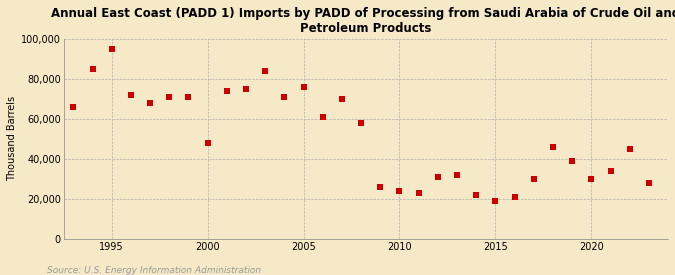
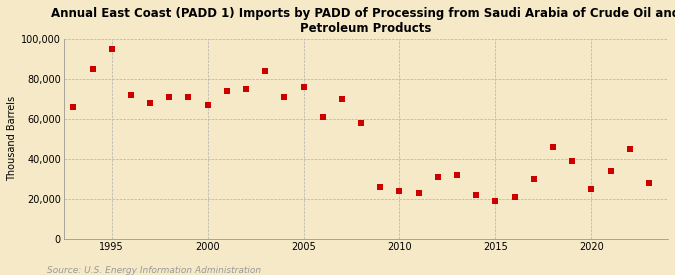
2000: 48,000 -> 67,000
2020: 30,000 -> 25,000
